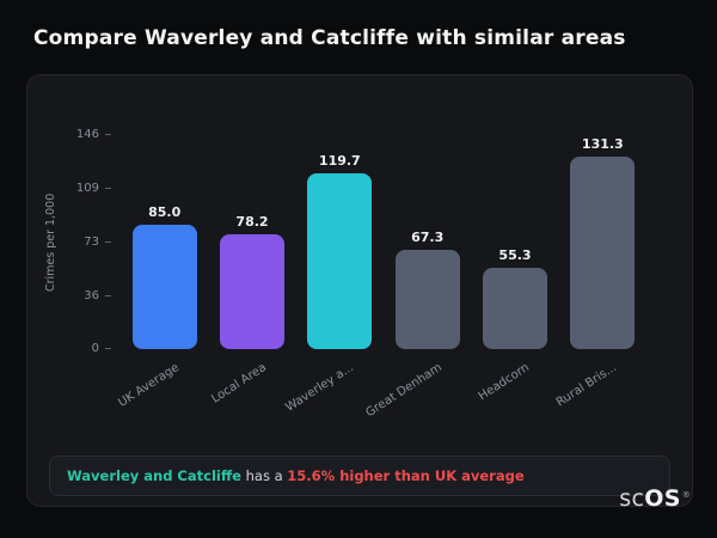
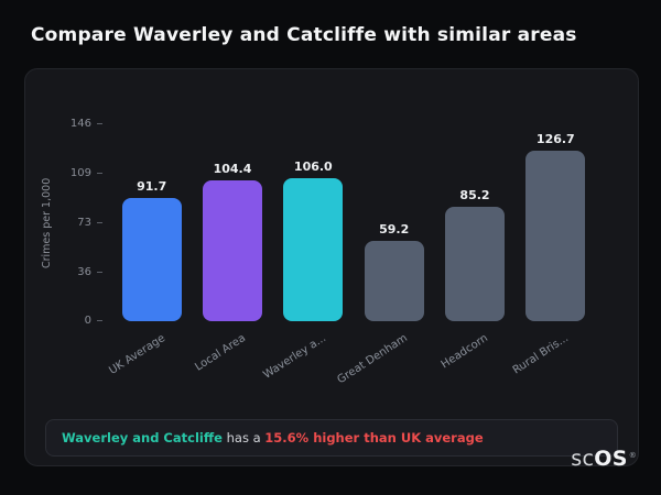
UK Average: 85.0 -> 91.7
Local Area: 78.2 -> 104.4
Waverley a...: 119.7 -> 106.0
Great Denham: 67.3 -> 59.2
Headcorn: 55.3 -> 85.2
Rural Bris...: 131.3 -> 126.7
